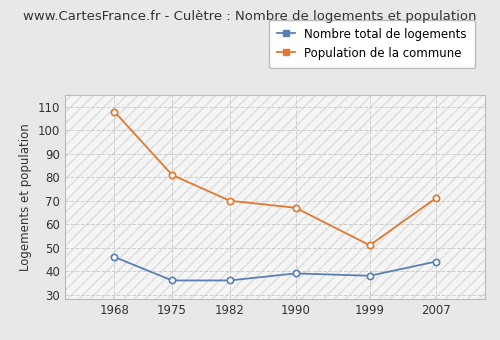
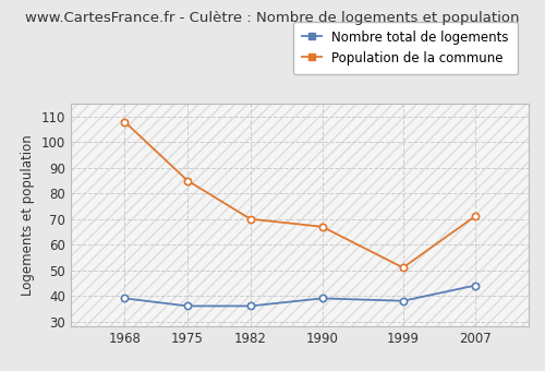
Nombre total de logements/1968: 46 -> 39
Population de la commune/1975: 81 -> 85
